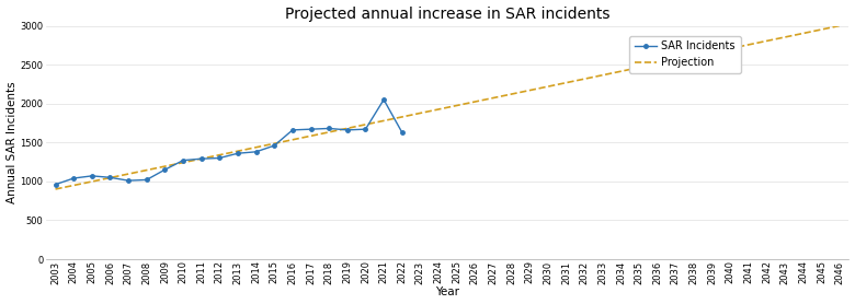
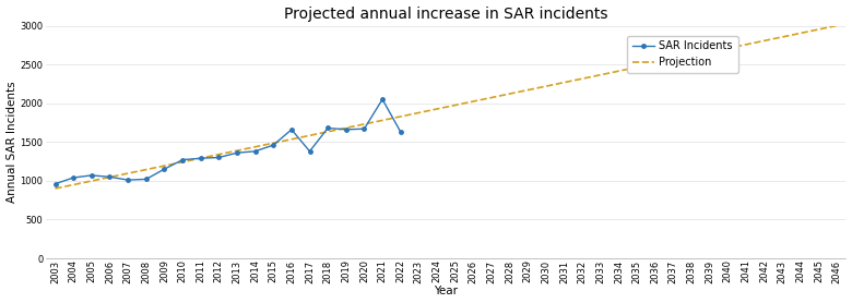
2017: 1670 -> 1380
